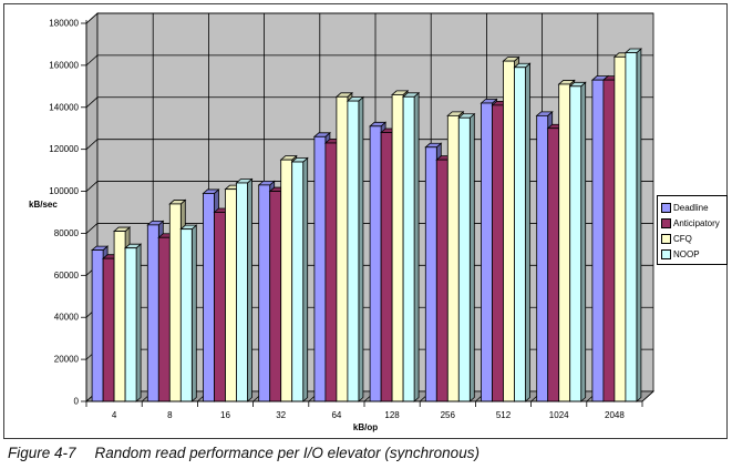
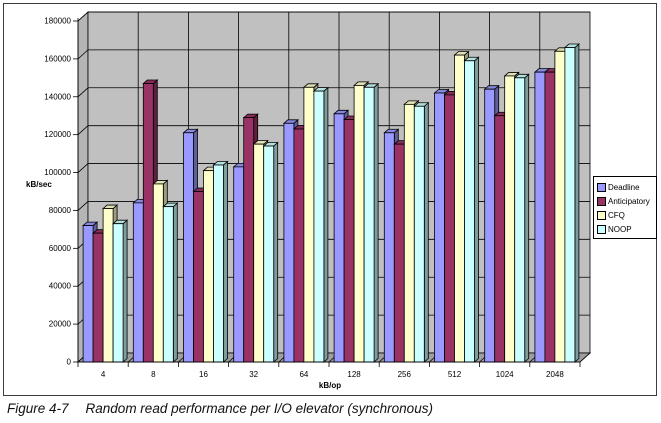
Anticipatory/8: 78000 -> 147000
Deadline/16: 99000 -> 121000
Anticipatory/32: 100000 -> 129000
Deadline/1024: 136000 -> 144000
